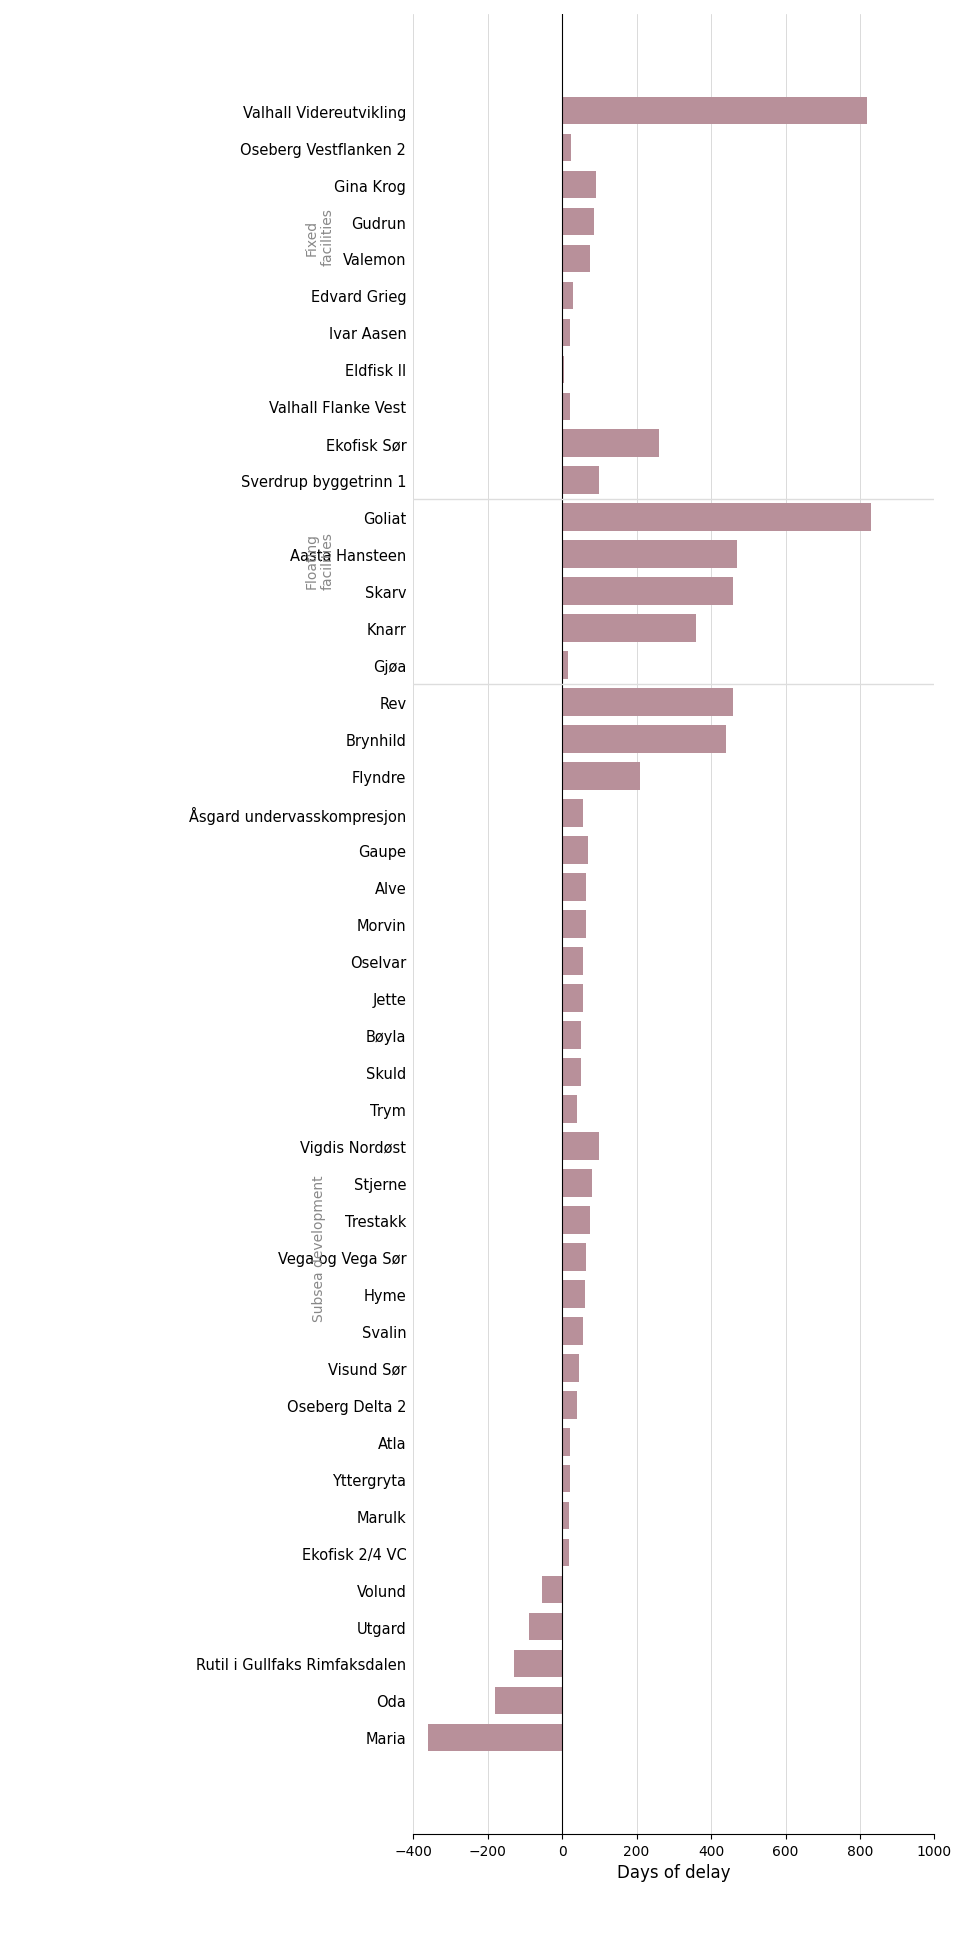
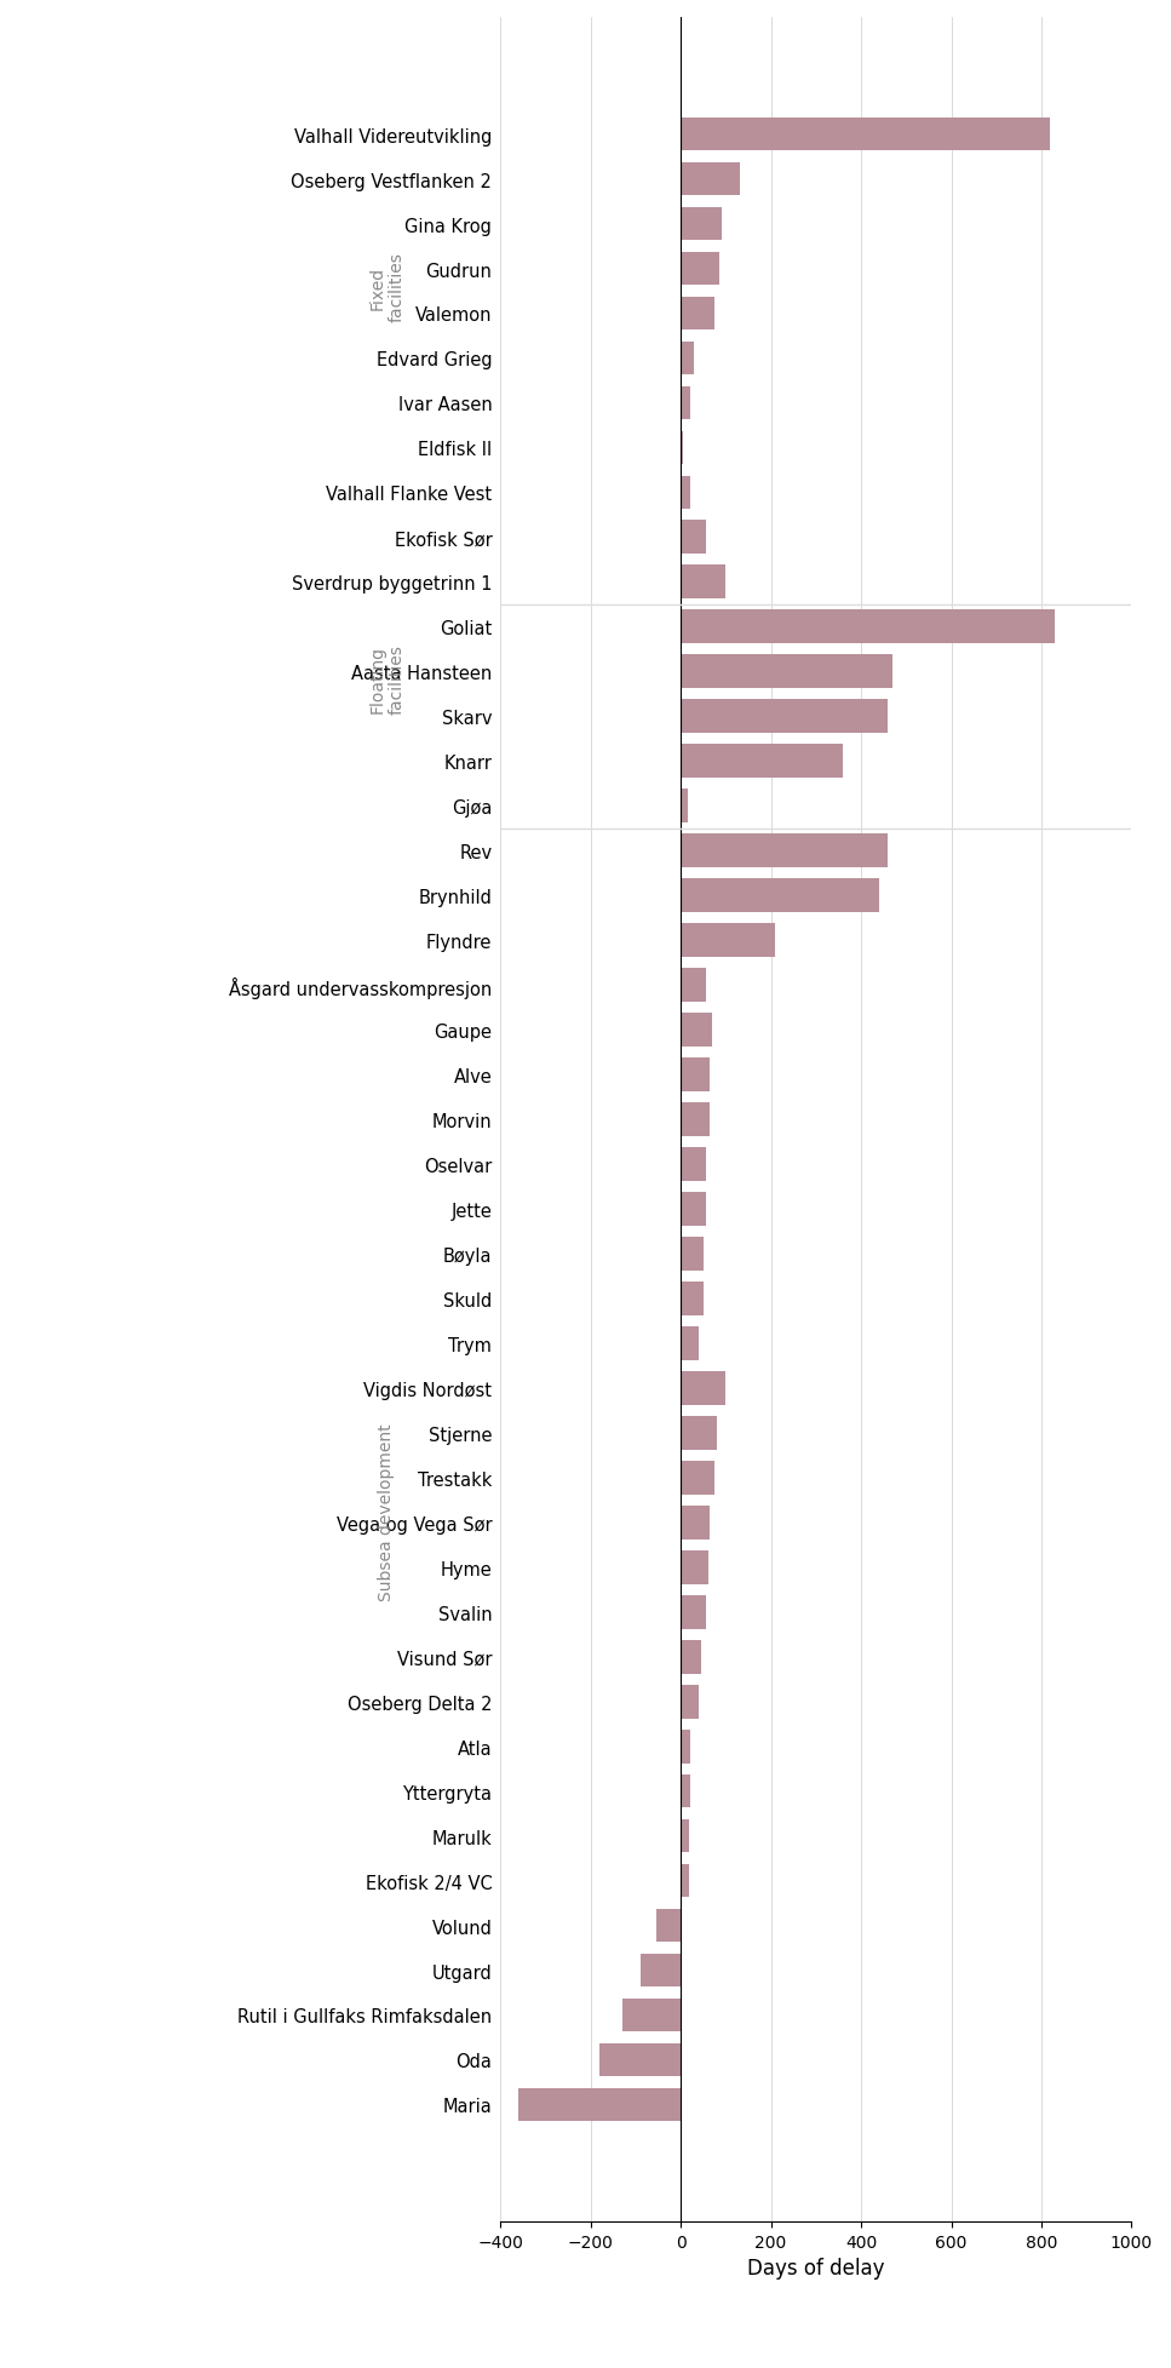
Oseberg Vestflanken 2: 25 -> 130
Ekofisk Sør: 260 -> 55
